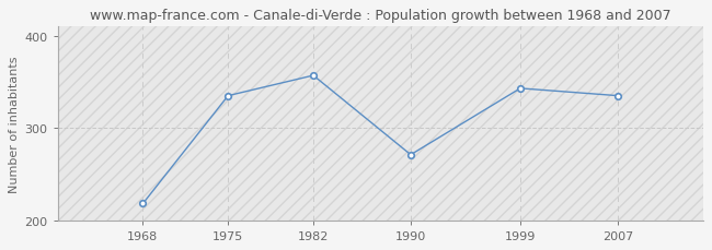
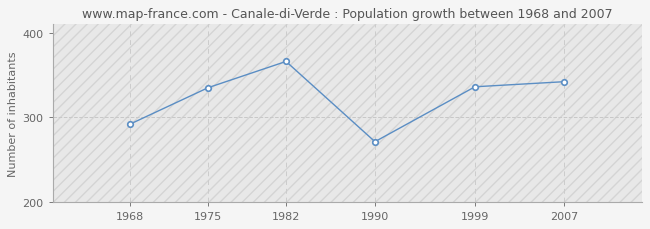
1968: 218 -> 292
1982: 357 -> 366
1999: 343 -> 336
2007: 335 -> 342
